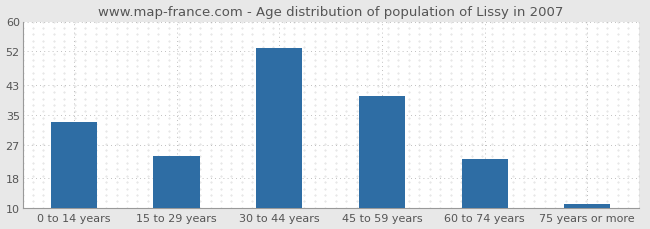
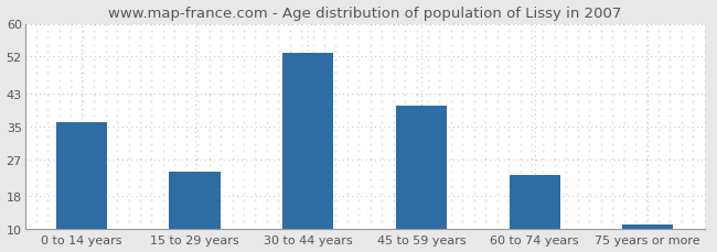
0 to 14 years: 33 -> 36
